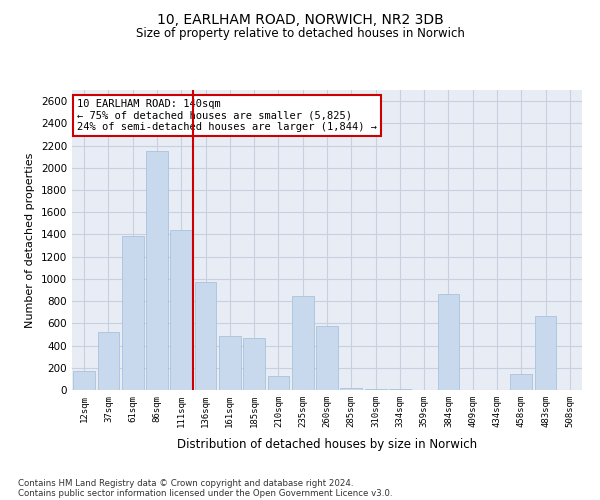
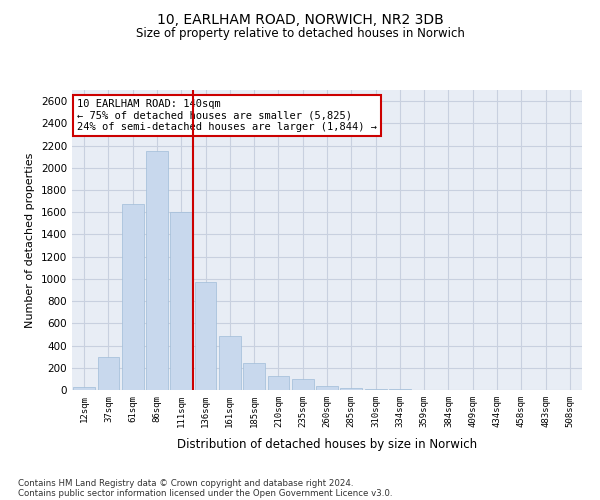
12sqm: 170 -> 30
37sqm: 520 -> 300
61sqm: 1390 -> 1670
111sqm: 1440 -> 1600
185sqm: 470 -> 240
235sqm: 850 -> 100
260sqm: 580 -> 40
384sqm: 860 -> 0
458sqm: 140 -> 0
483sqm: 670 -> 0
